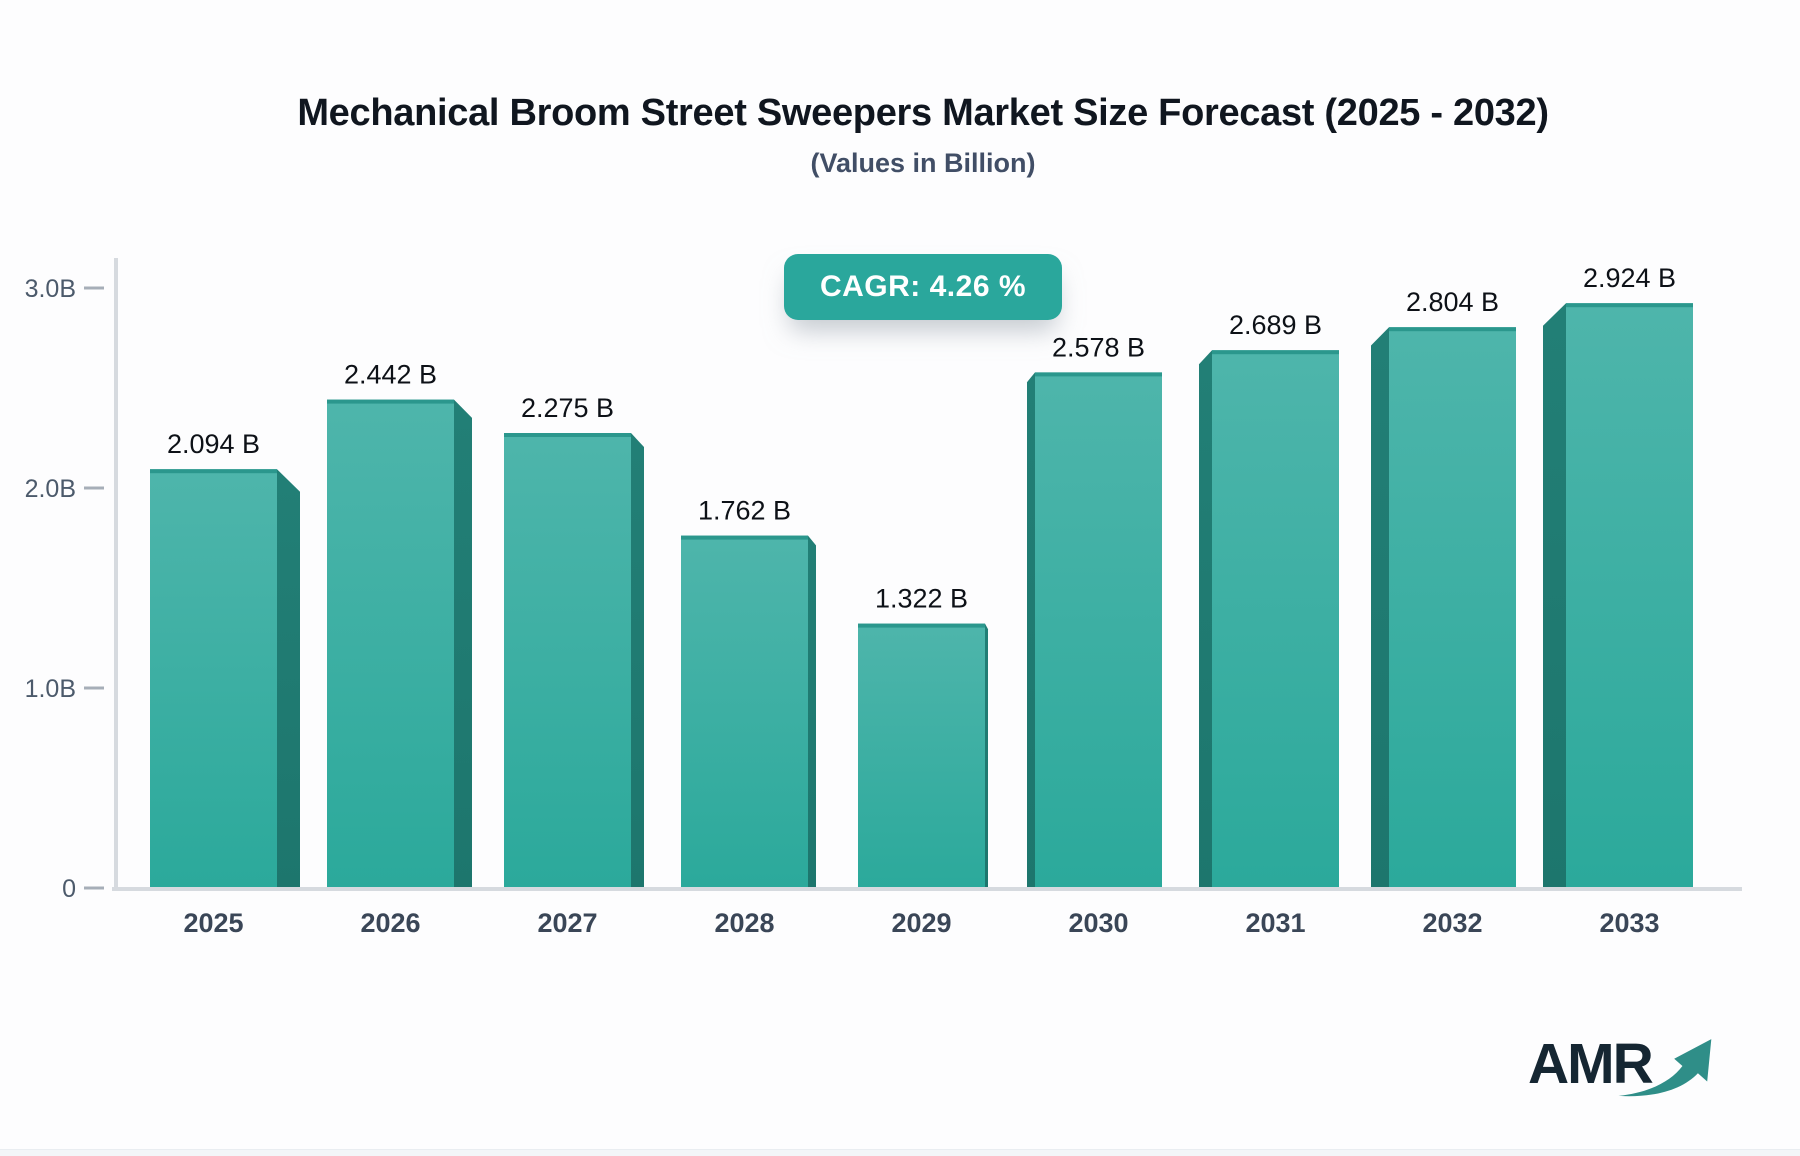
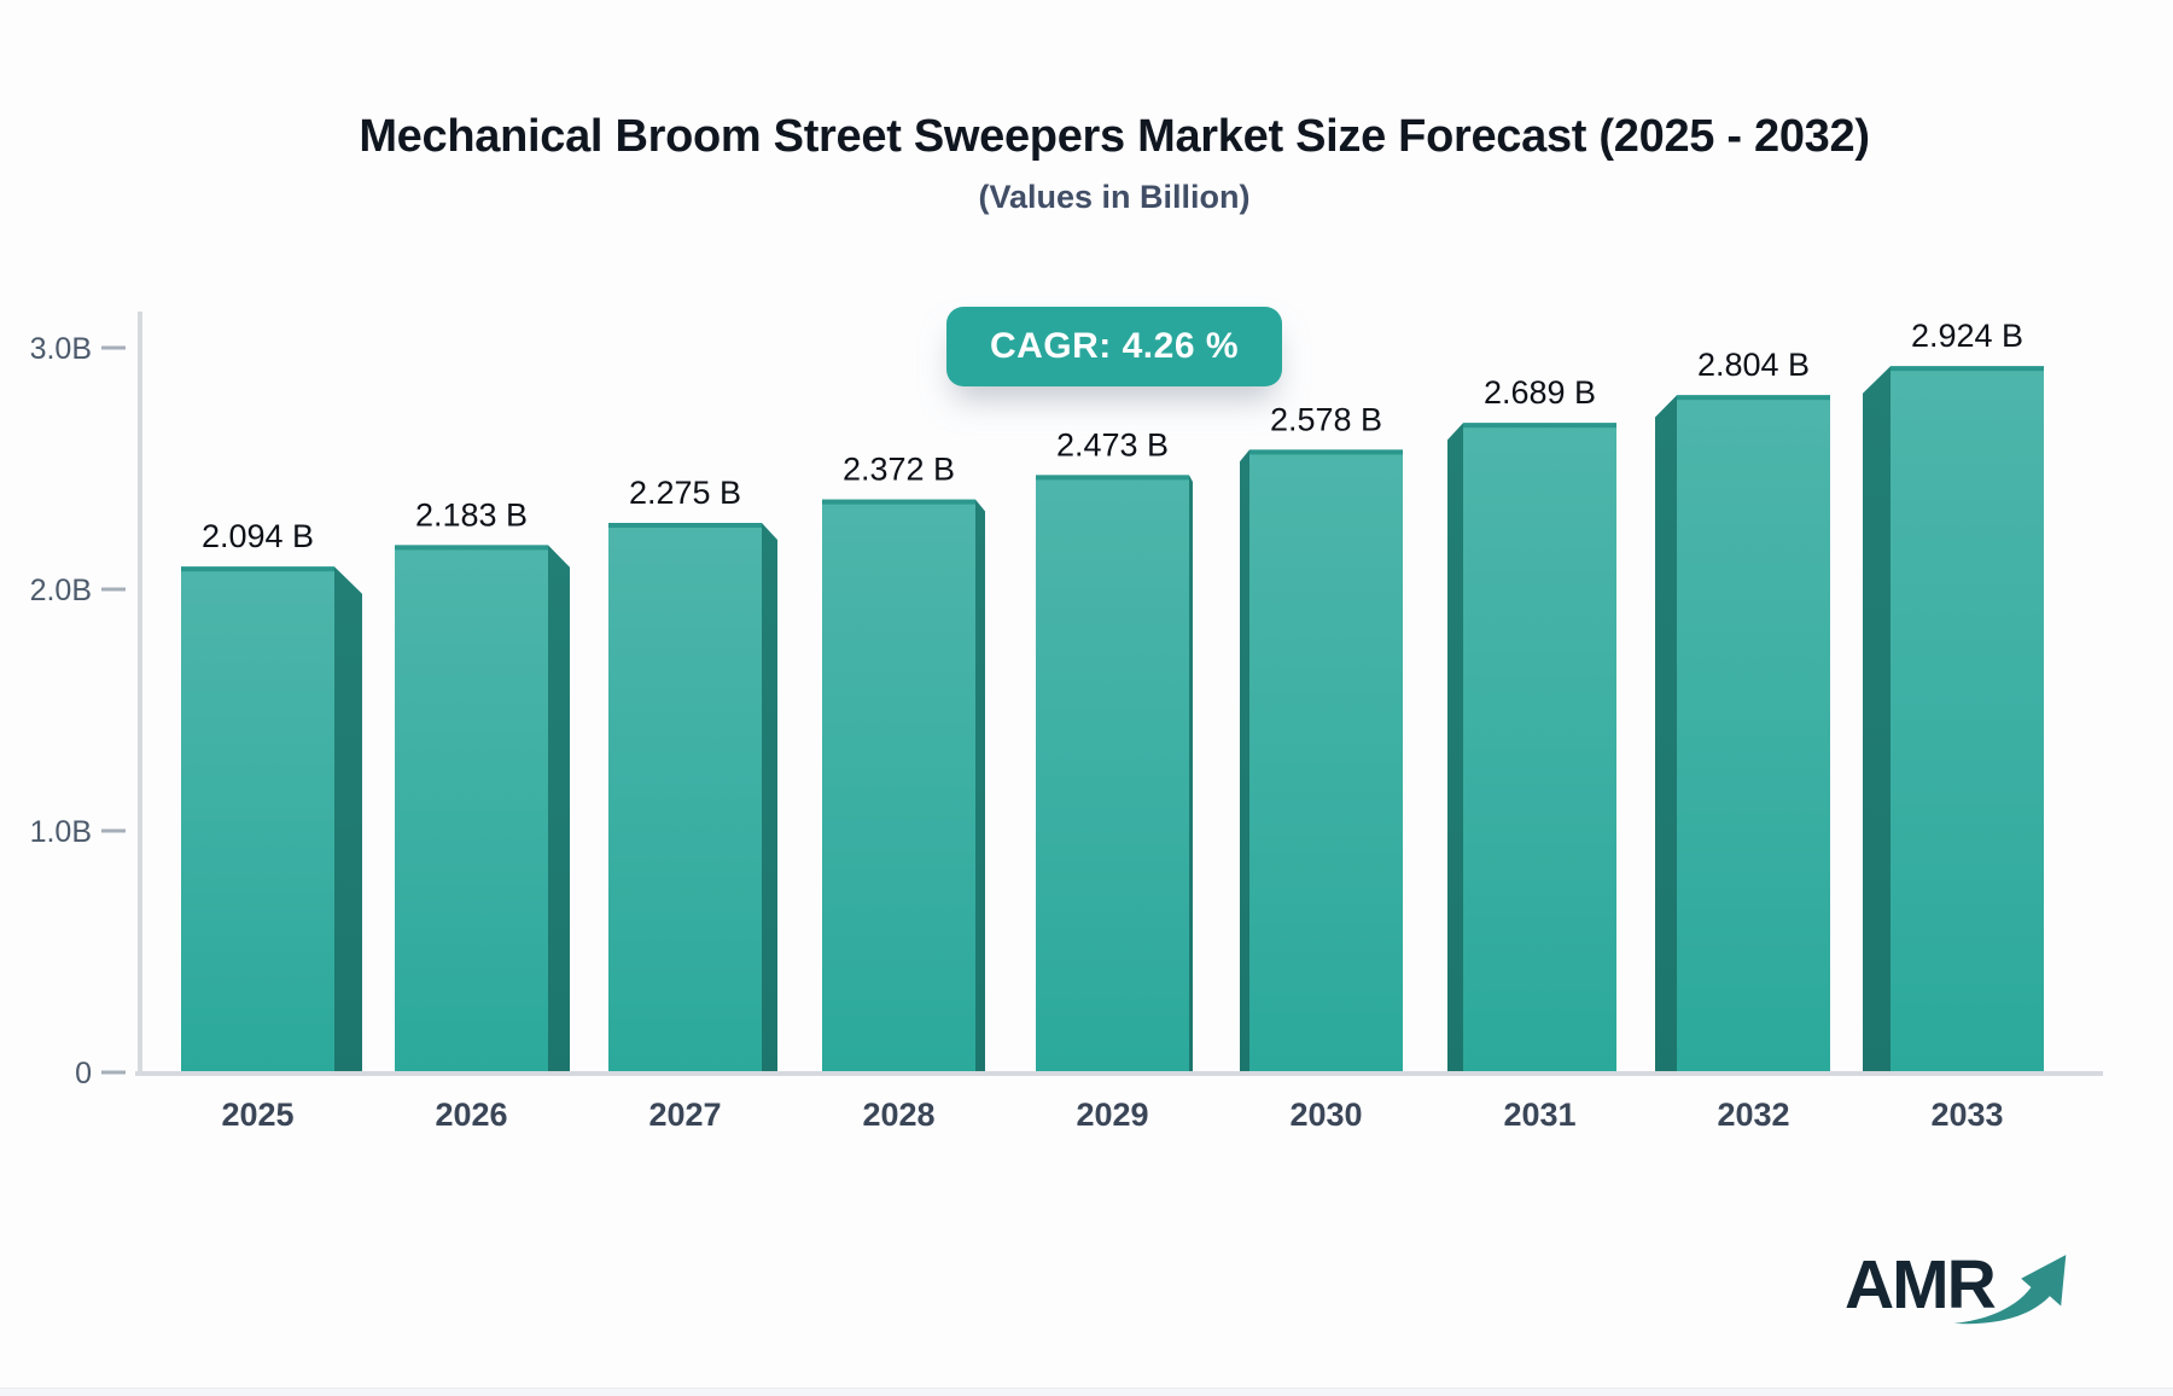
2026: 2.442 -> 2.183
2028: 1.762 -> 2.372
2029: 1.322 -> 2.473
